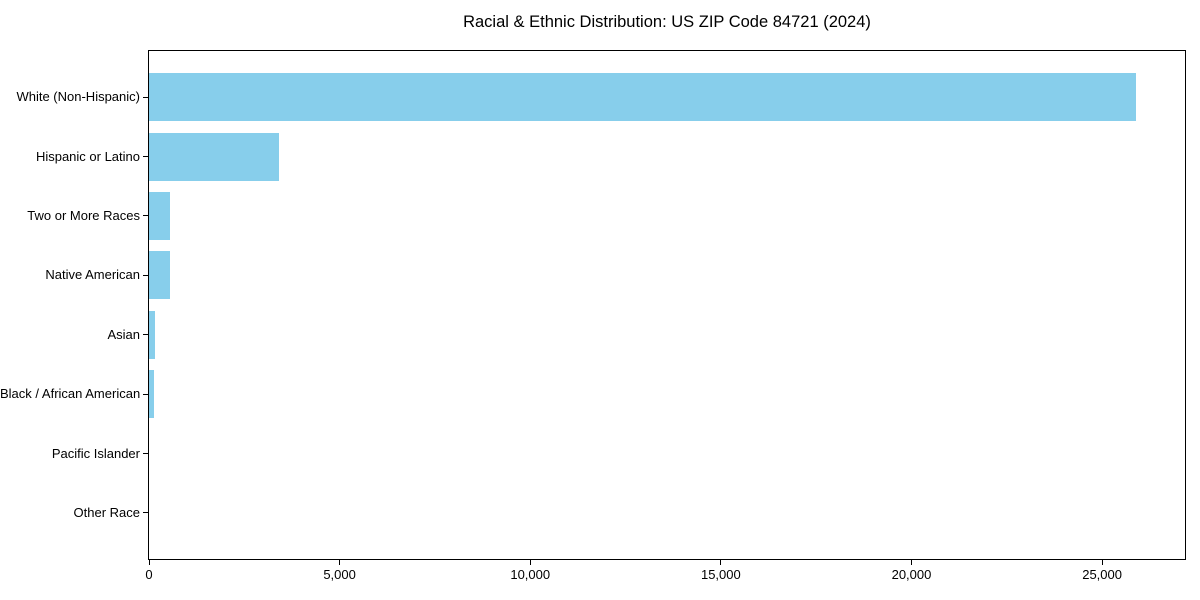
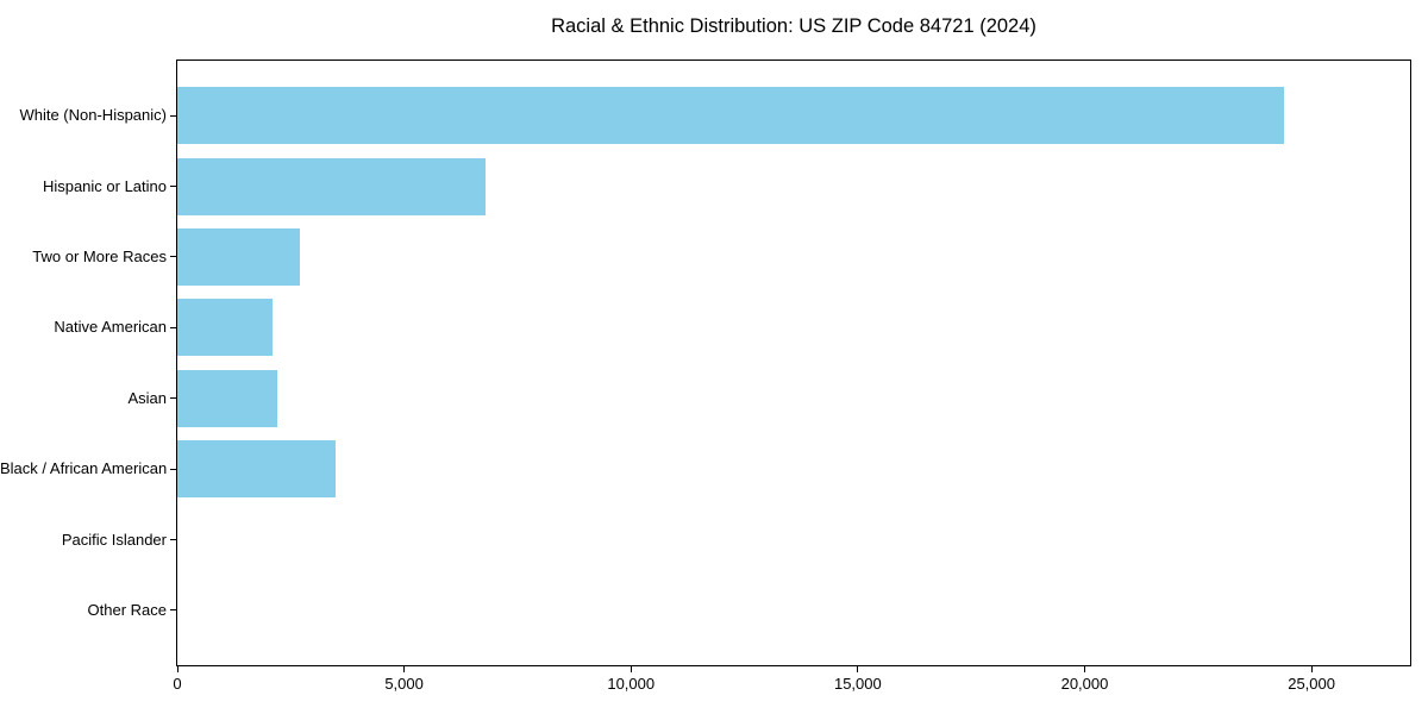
White (Non-Hispanic): 25900 -> 24400
Hispanic or Latino: 3400 -> 6800
Two or More Races: 600 -> 2700
Native American: 600 -> 2100
Asian: 200 -> 2200
Black / African American: 100 -> 3500
